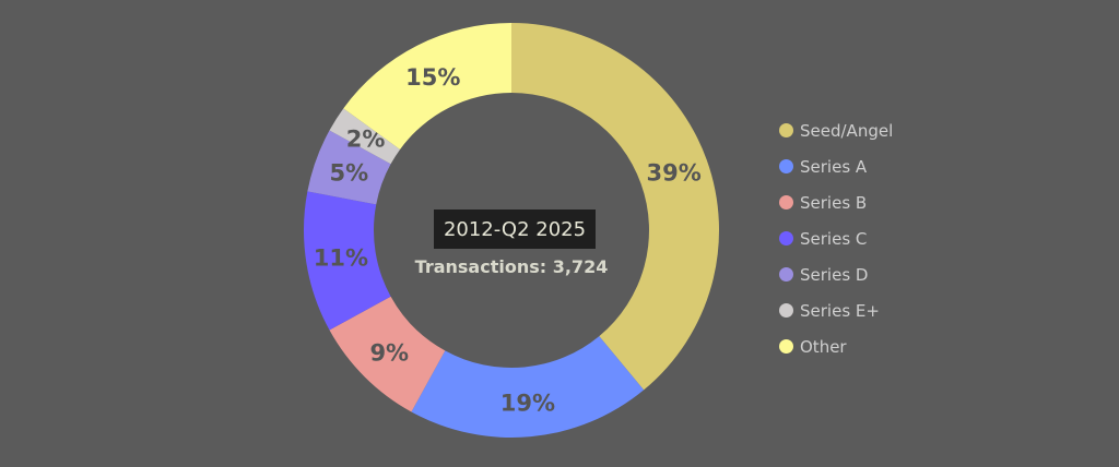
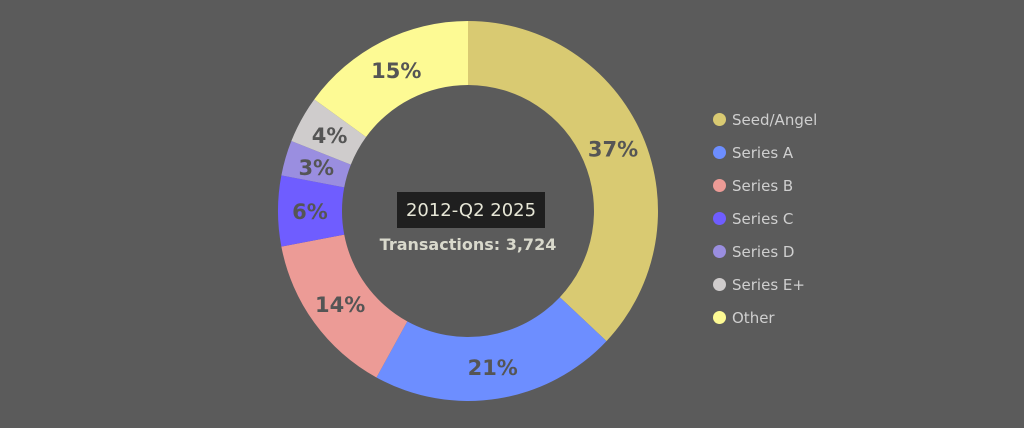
Seed/Angel: 39% -> 37%
Series A: 19% -> 21%
Series B: 9% -> 14%
Series C: 11% -> 6%
Series D: 5% -> 3%
Series E+: 2% -> 4%
